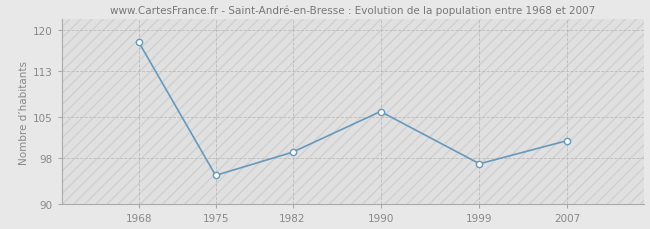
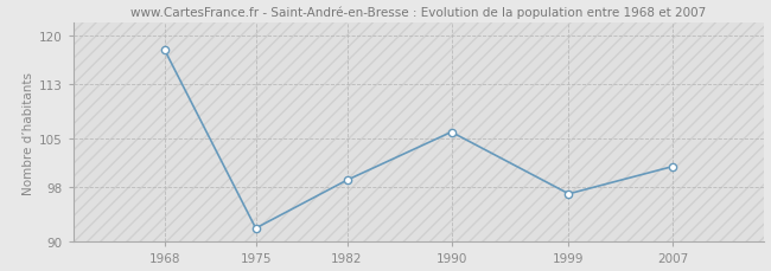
1975: 95 -> 92
